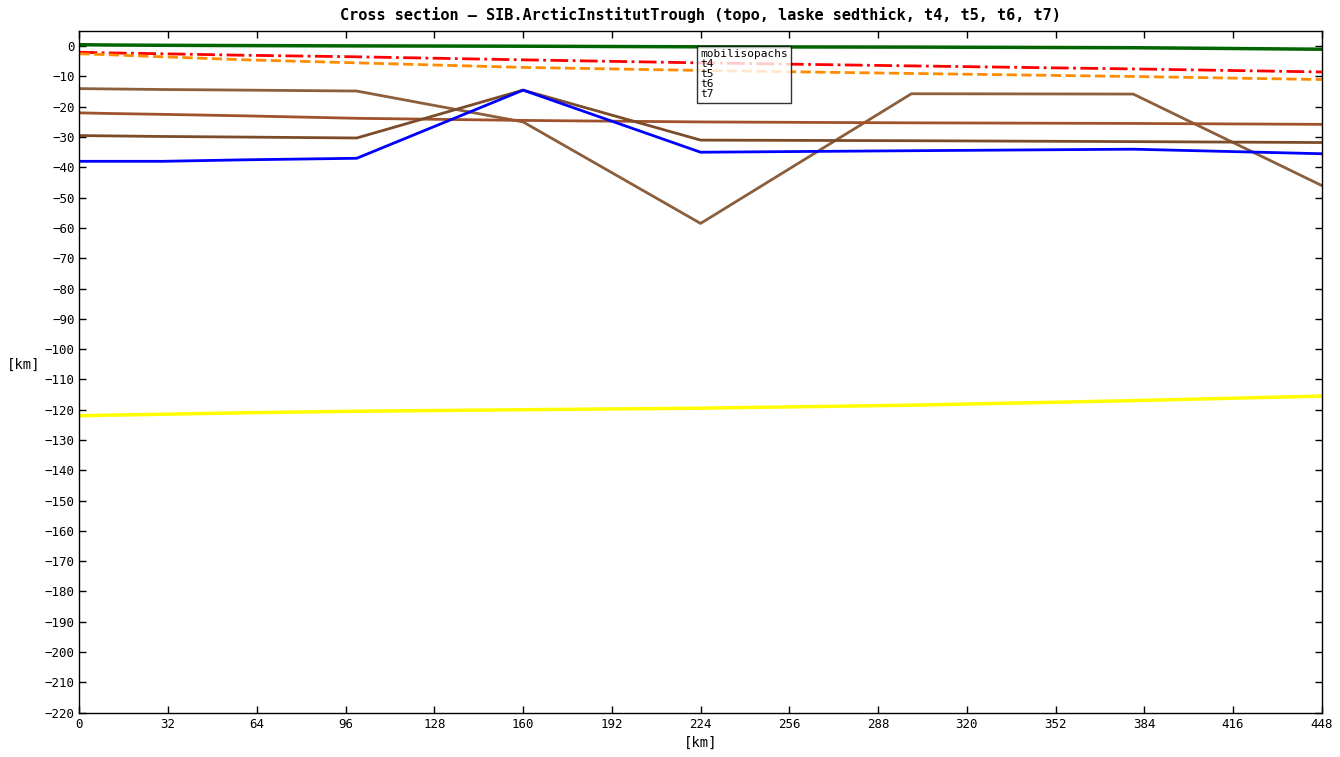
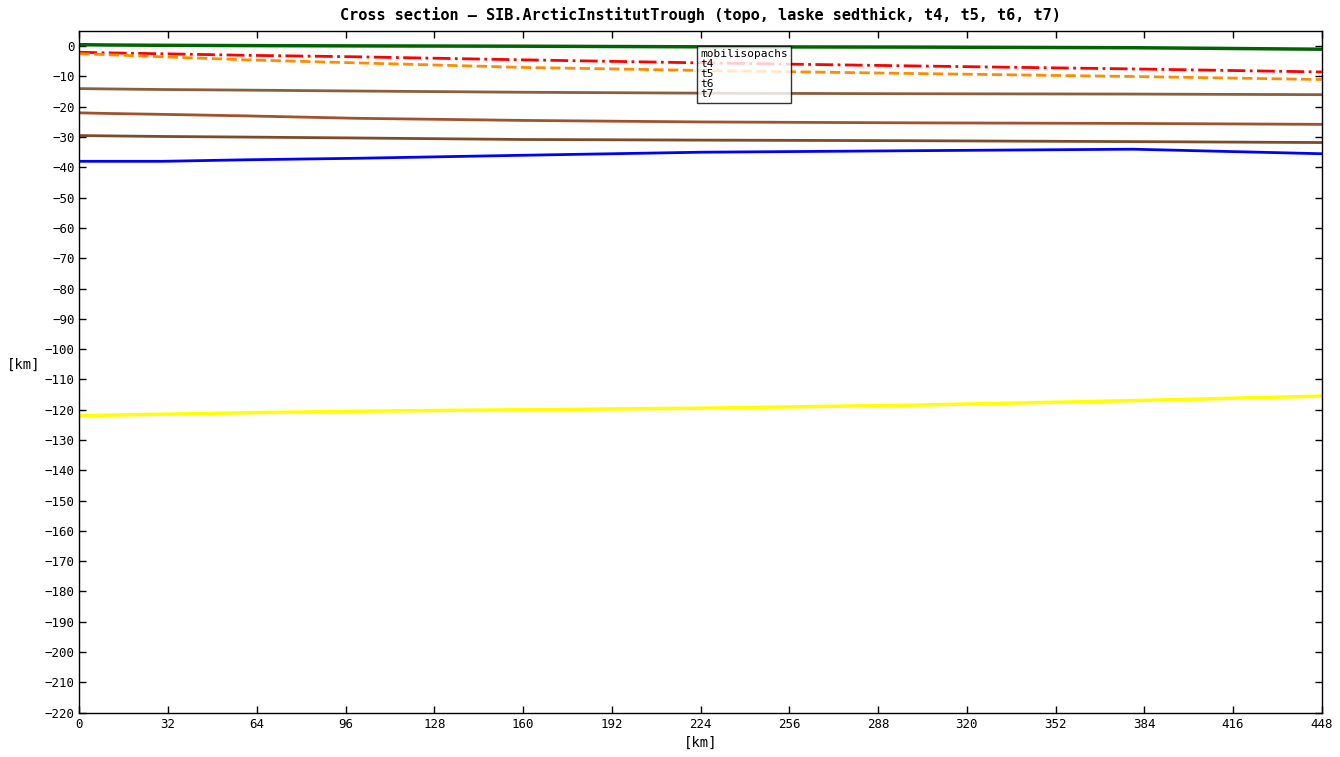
t4/160: -25.0 -> -15.2
t6/160: -14.5 -> -30.8
t7/160: -14.5 -> -36.0
t4/224: -58.5 -> -15.5
t4/448: -46.0 -> -16.0
